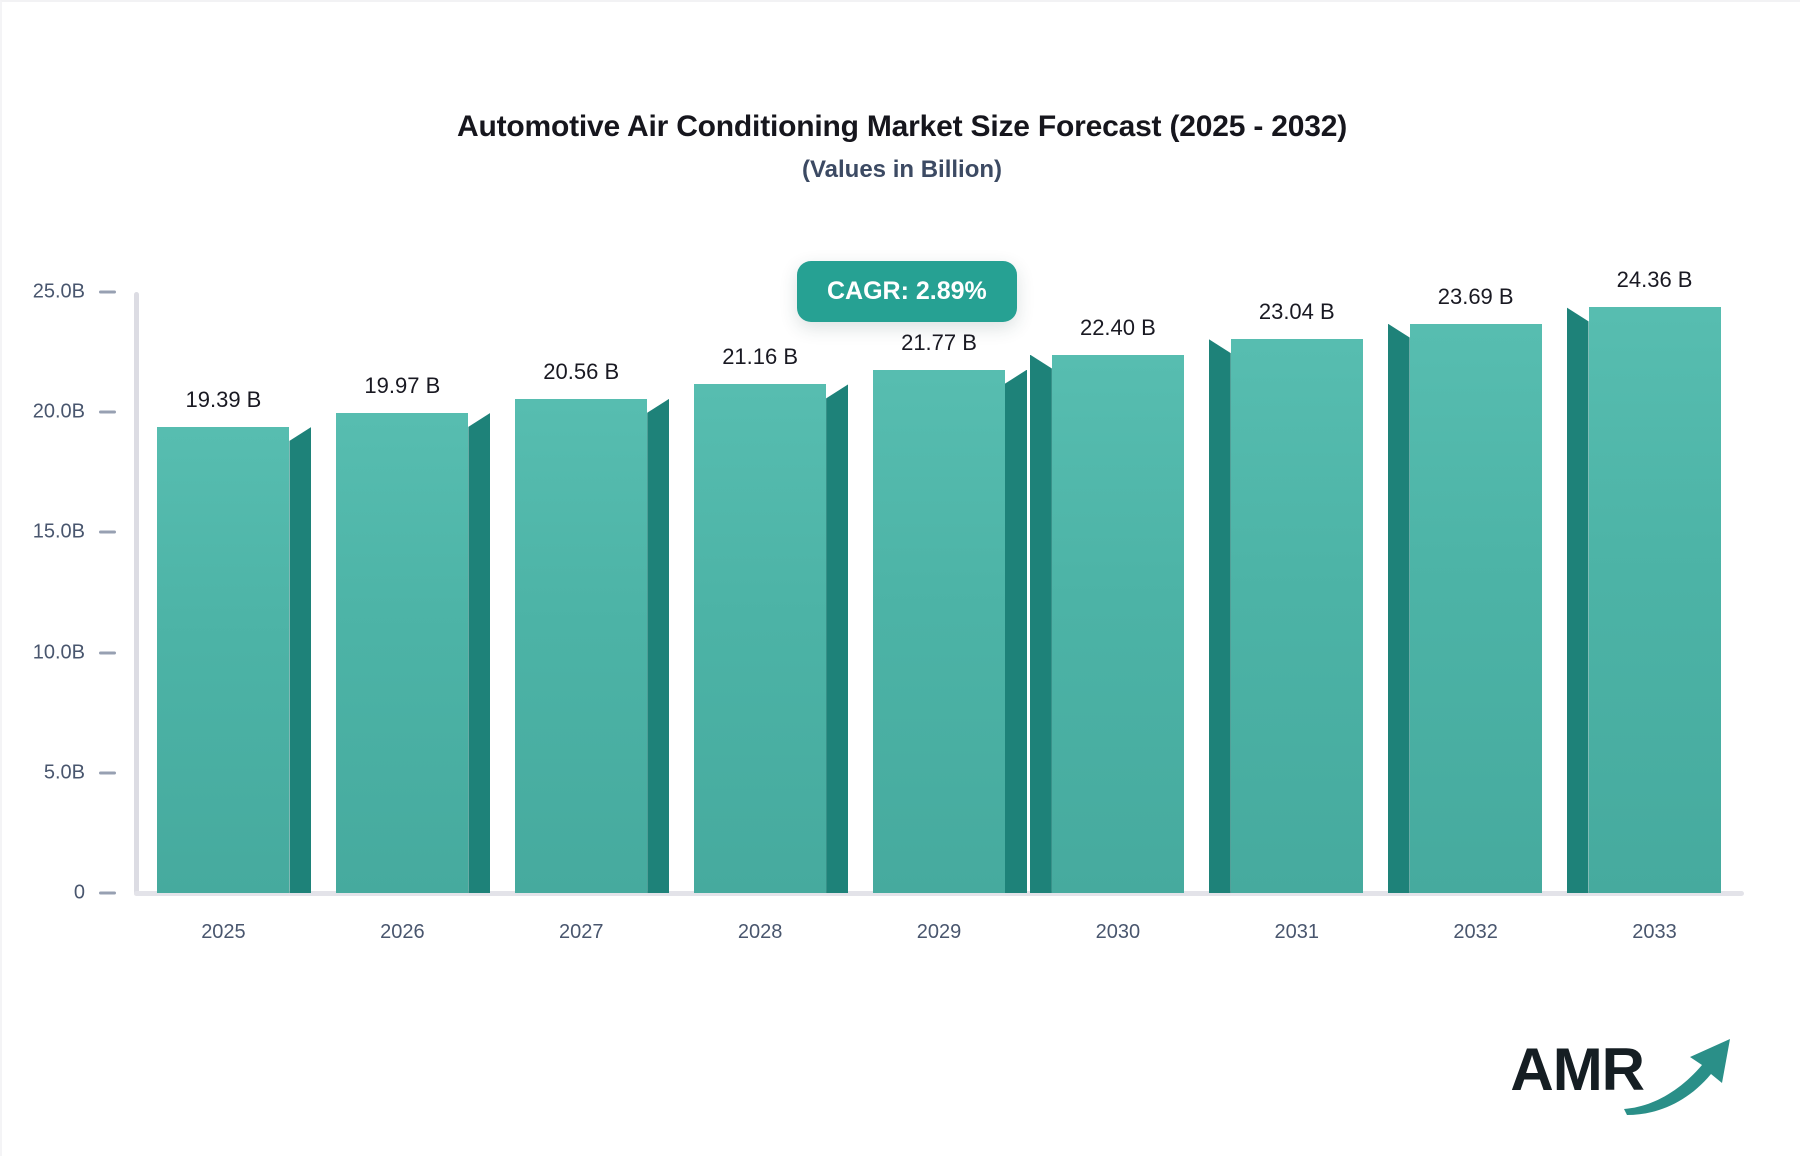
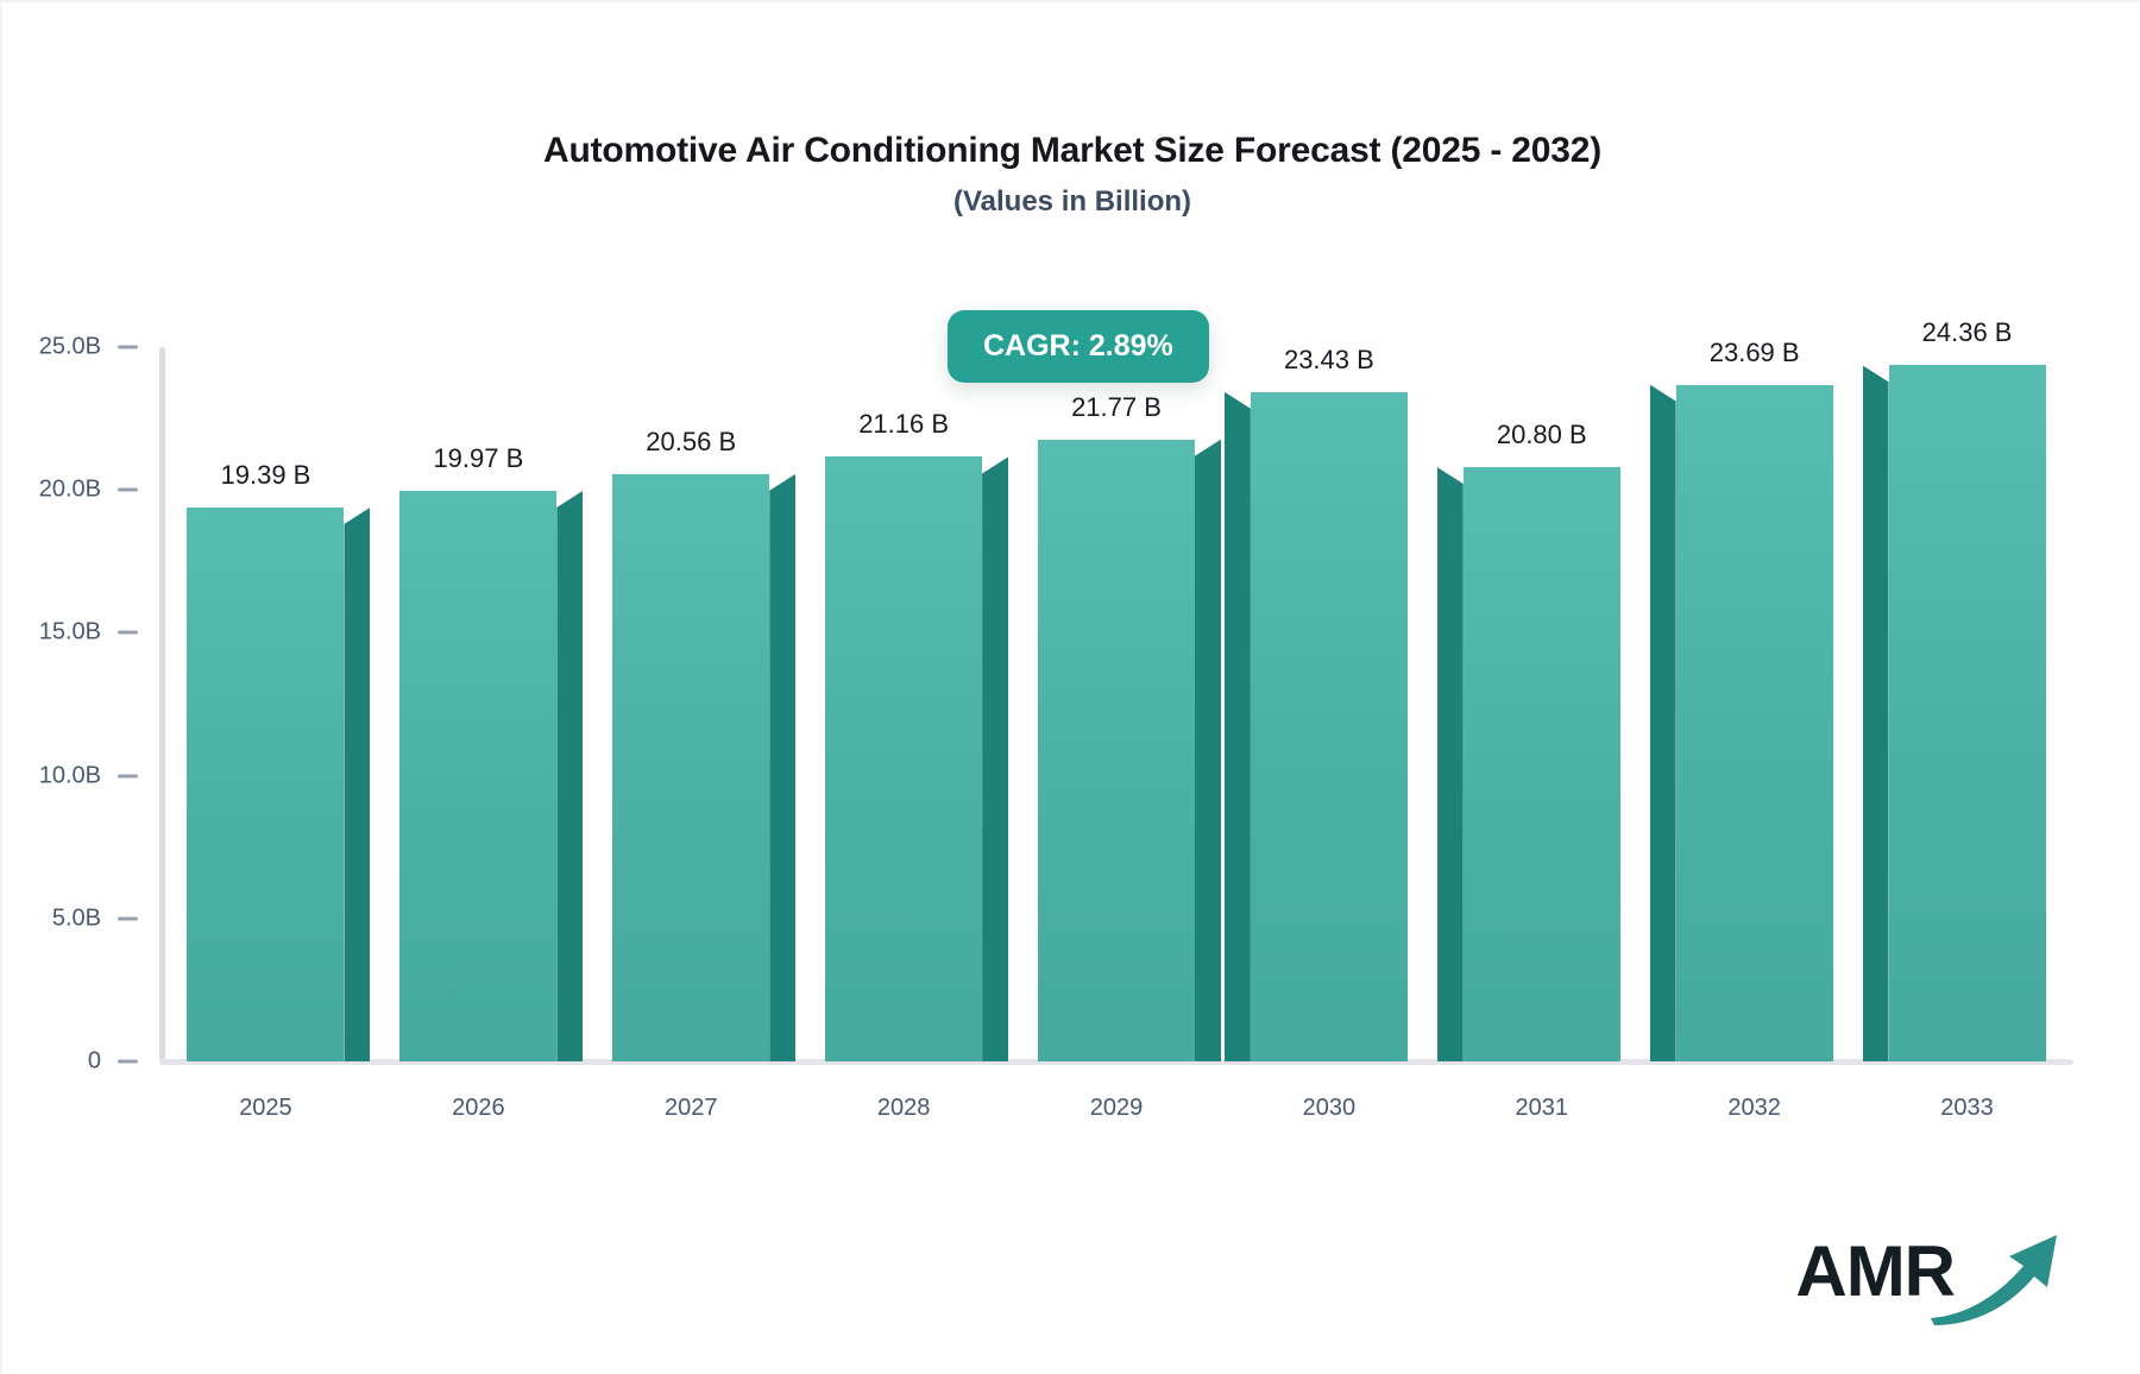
2030: 22.40 -> 23.43
2031: 23.04 -> 20.80
